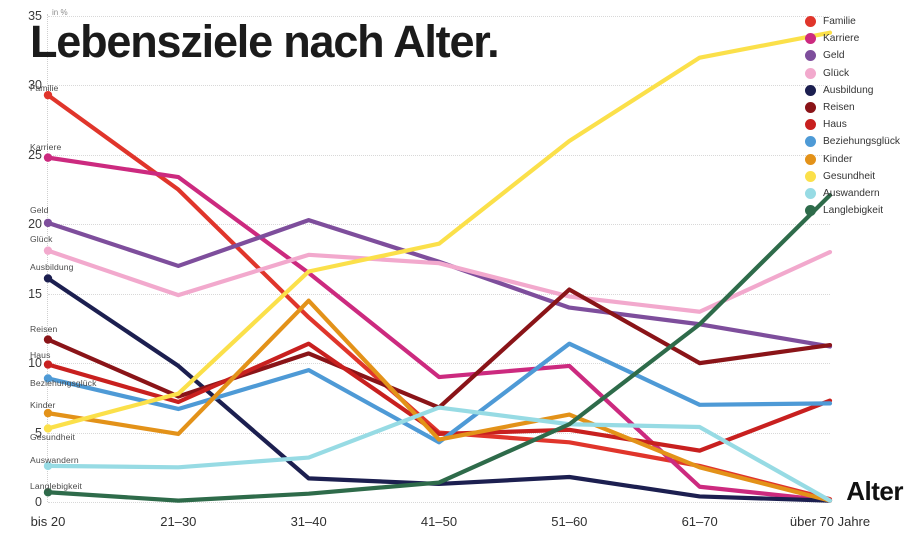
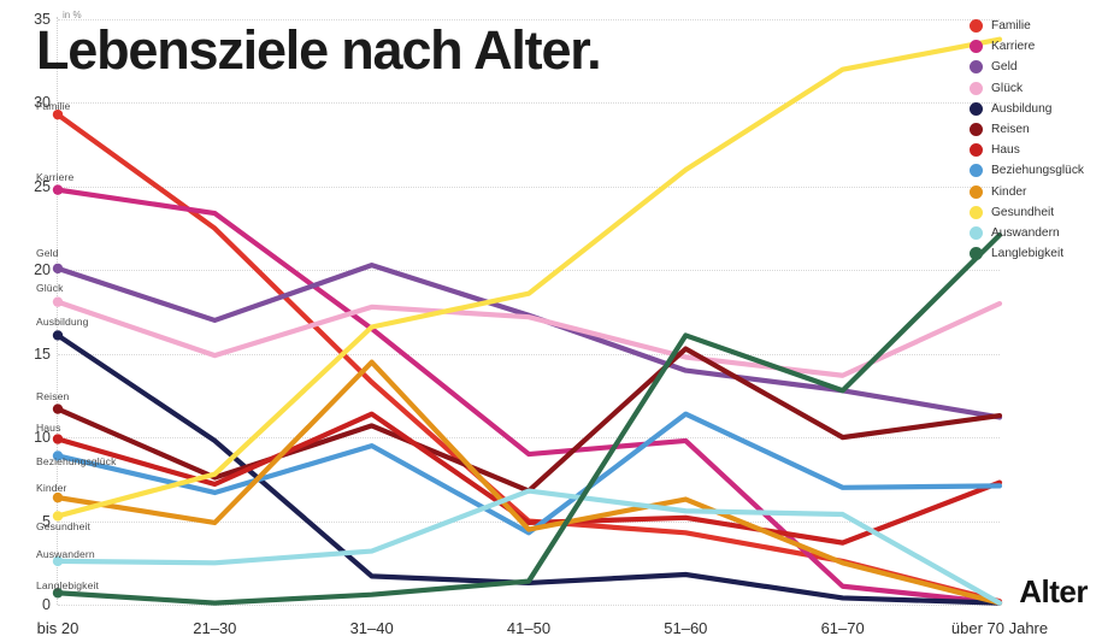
Langlebigkeit/51–60: 5.6 -> 16.1
